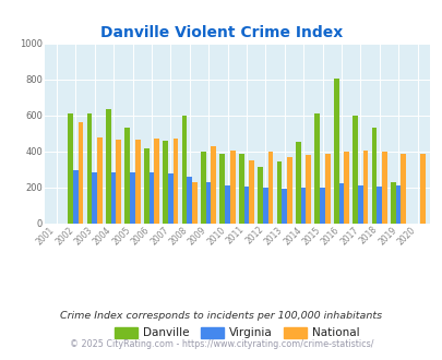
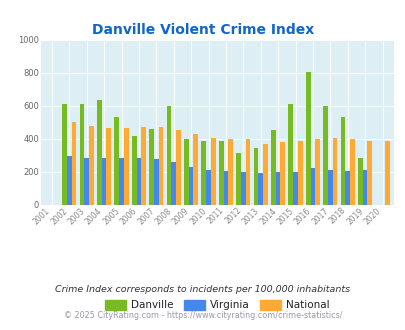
National/2002: 560 -> 500
National/2008: 230 -> 460
National/2011: 350 -> 400
Danville/2019: 230 -> 280
